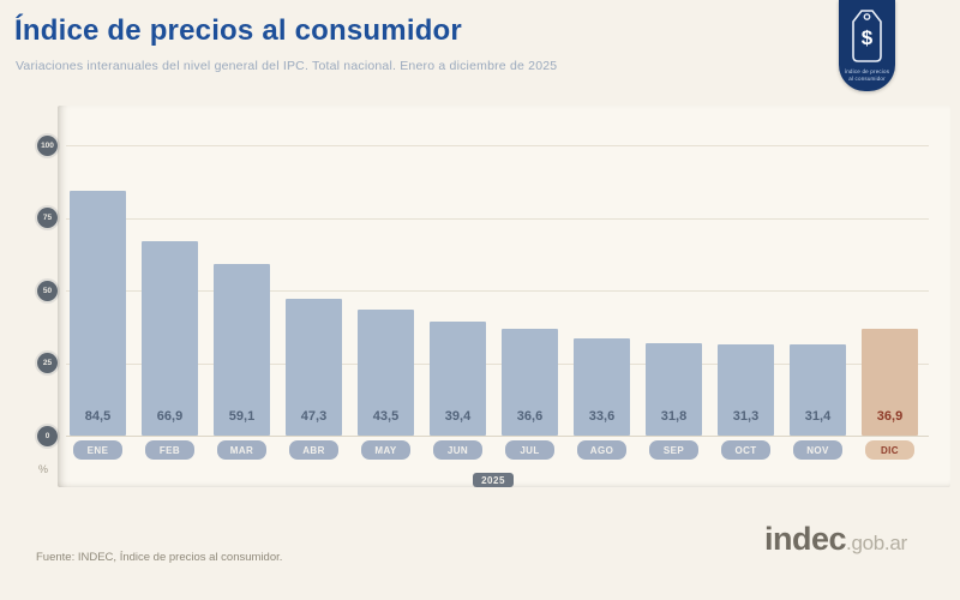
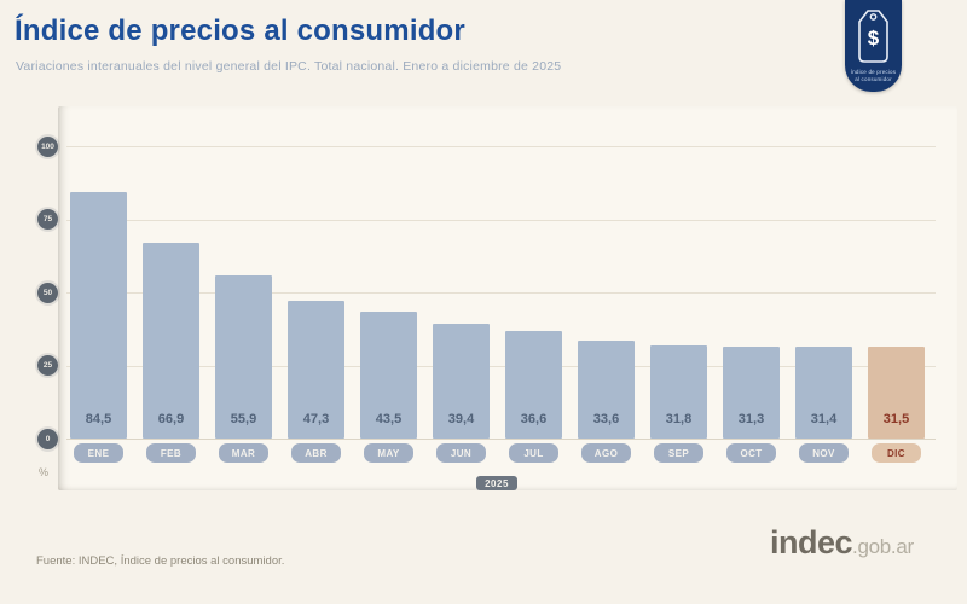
MAR: 59,1 -> 55,9
DIC: 36,9 -> 31,5
